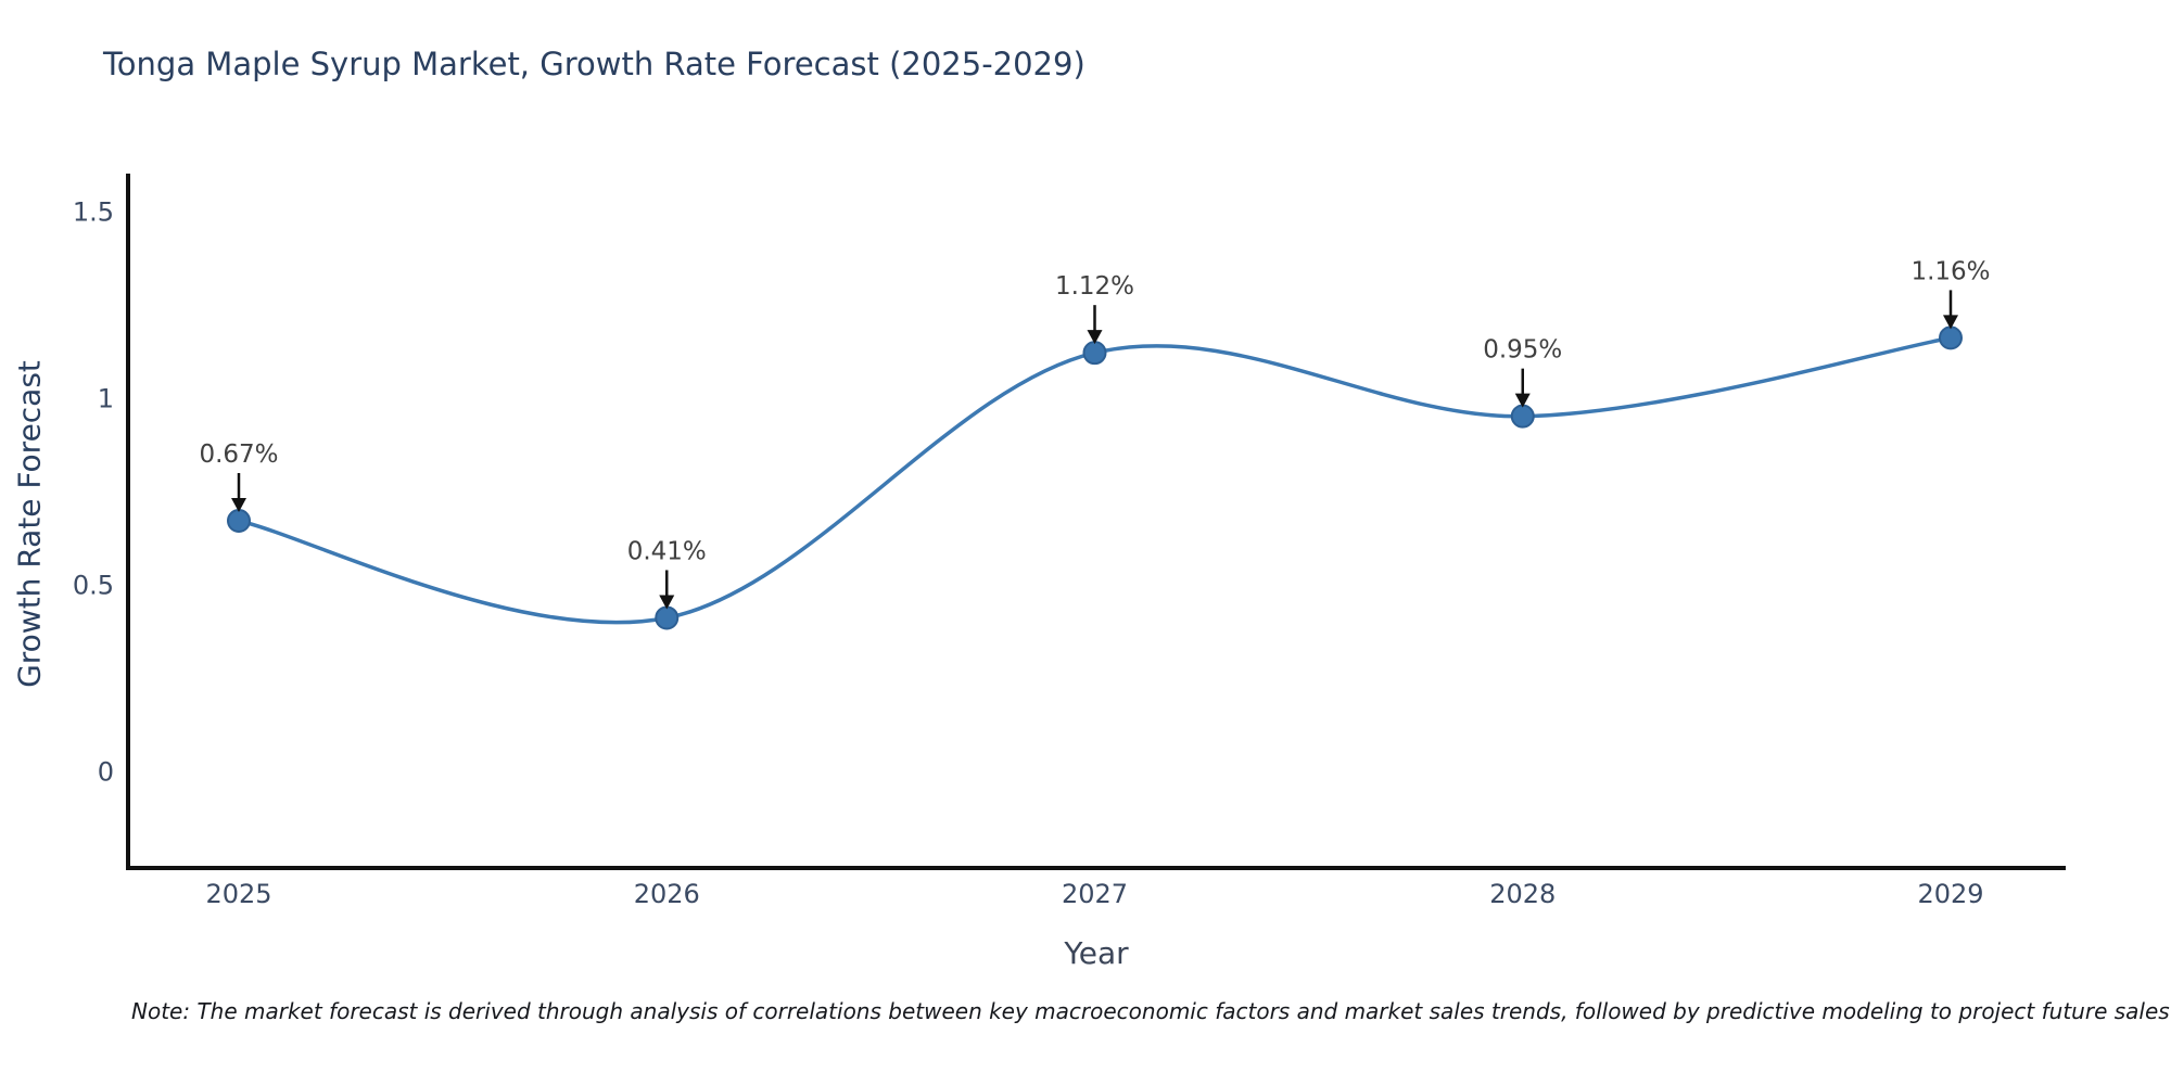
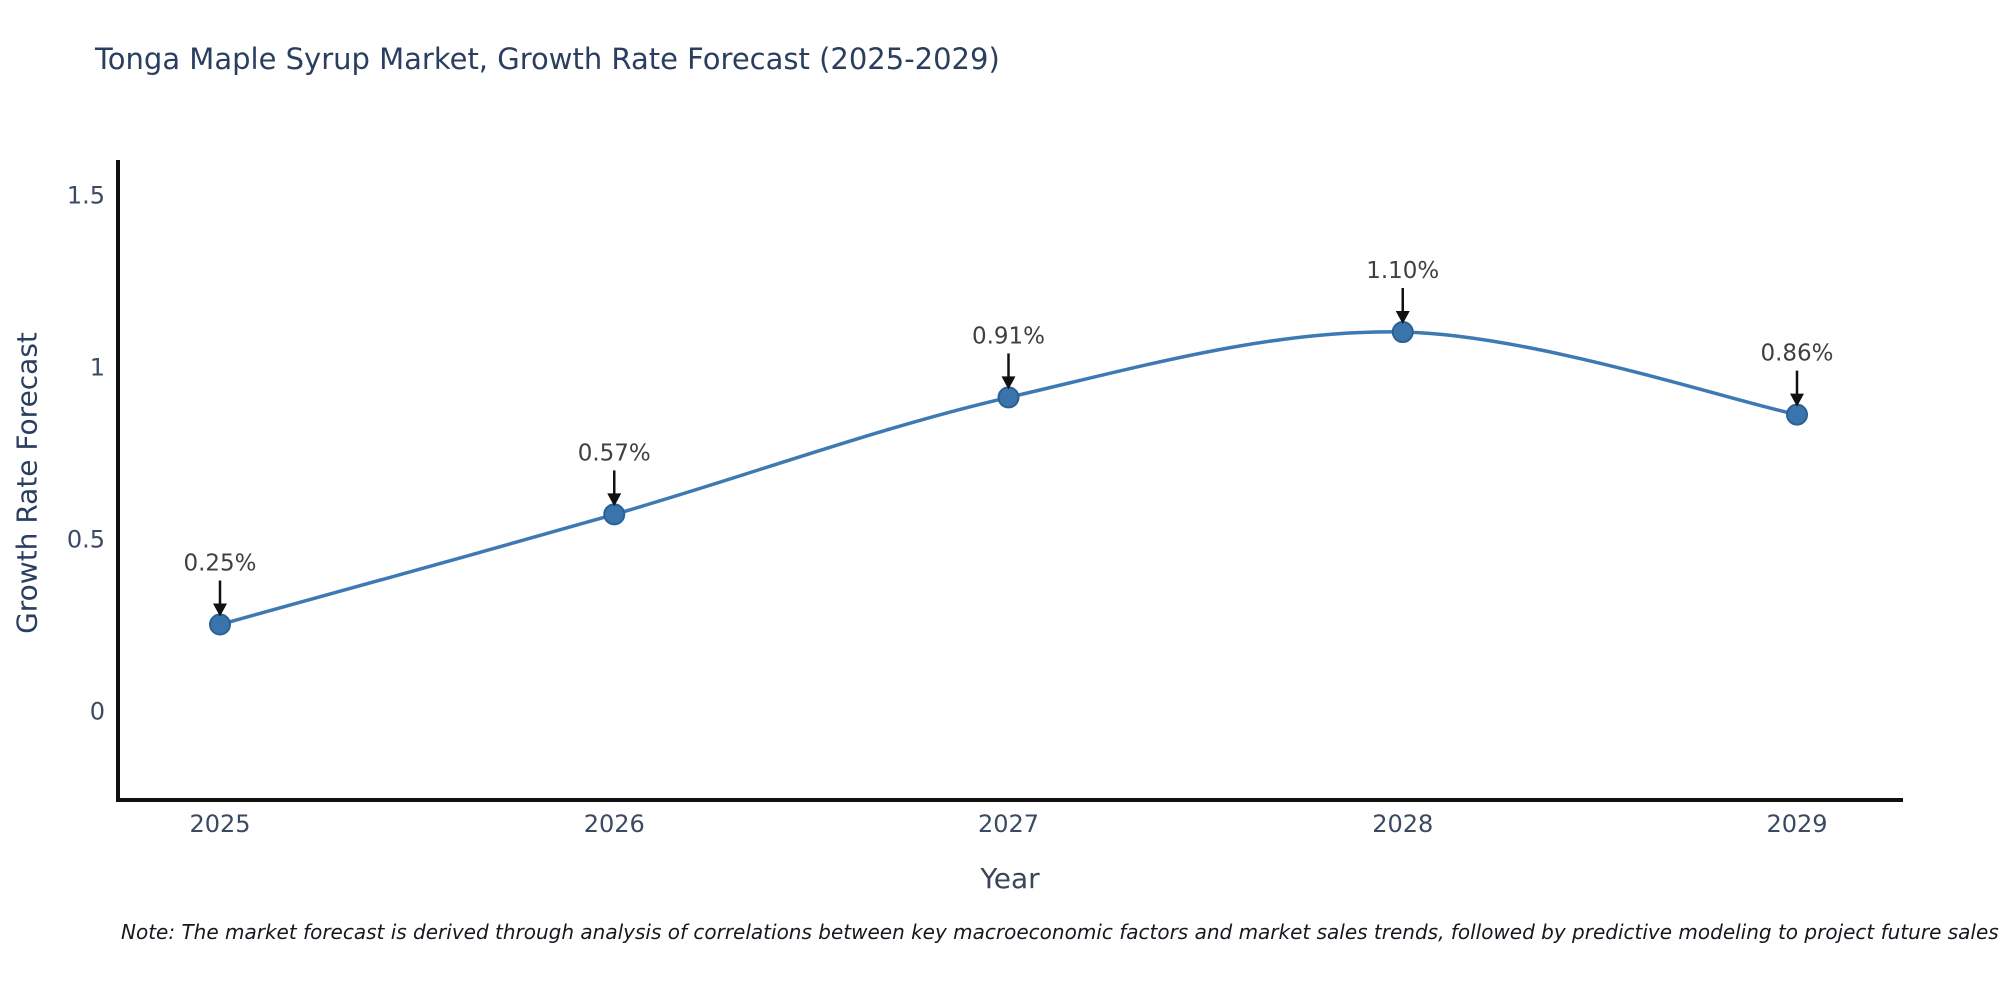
2025: 0.67% -> 0.25%
2026: 0.41% -> 0.57%
2027: 1.12% -> 0.91%
2028: 0.95% -> 1.10%
2029: 1.16% -> 0.86%
